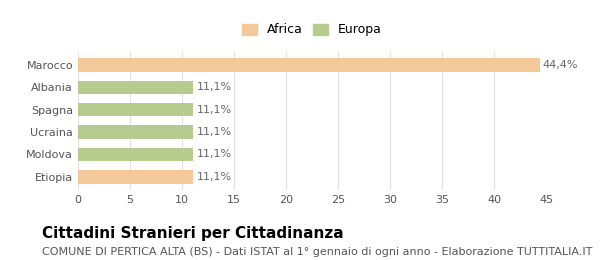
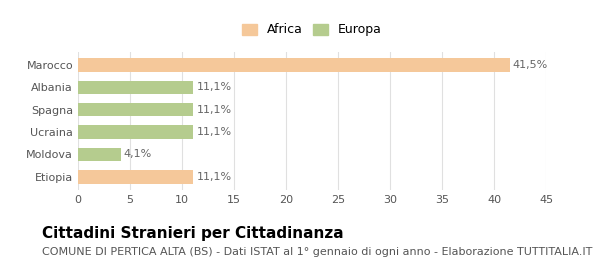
Marocco: 44,4% -> 41,5%
Moldova: 11,1% -> 4,1%
